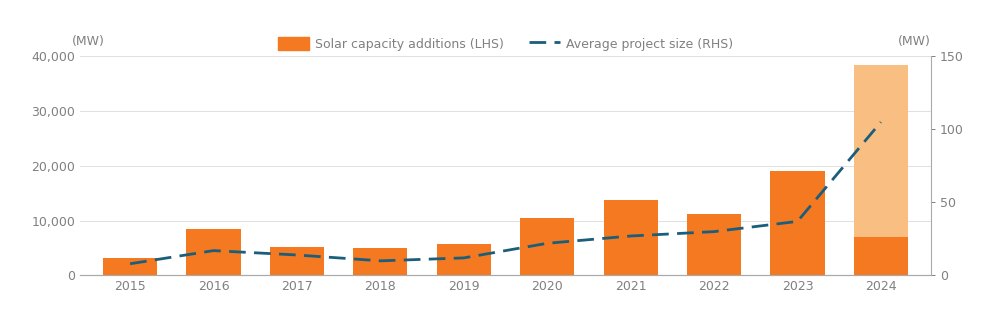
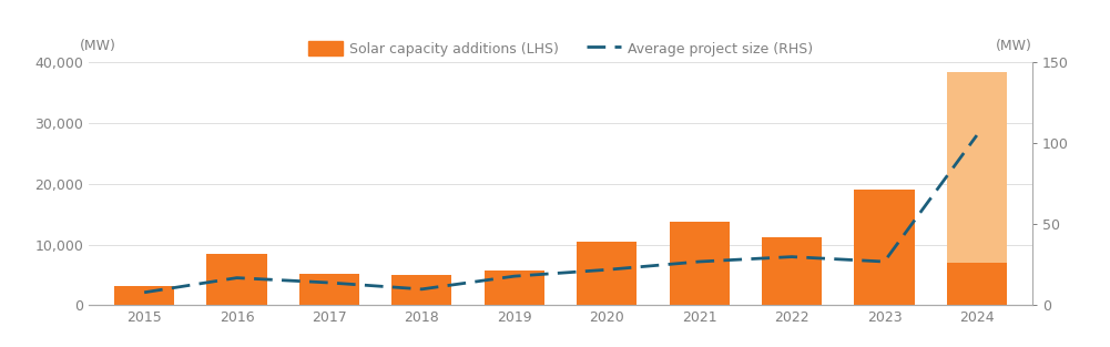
Average project size (RHS)/2019: 12 -> 18
Average project size (RHS)/2023: 37 -> 27
